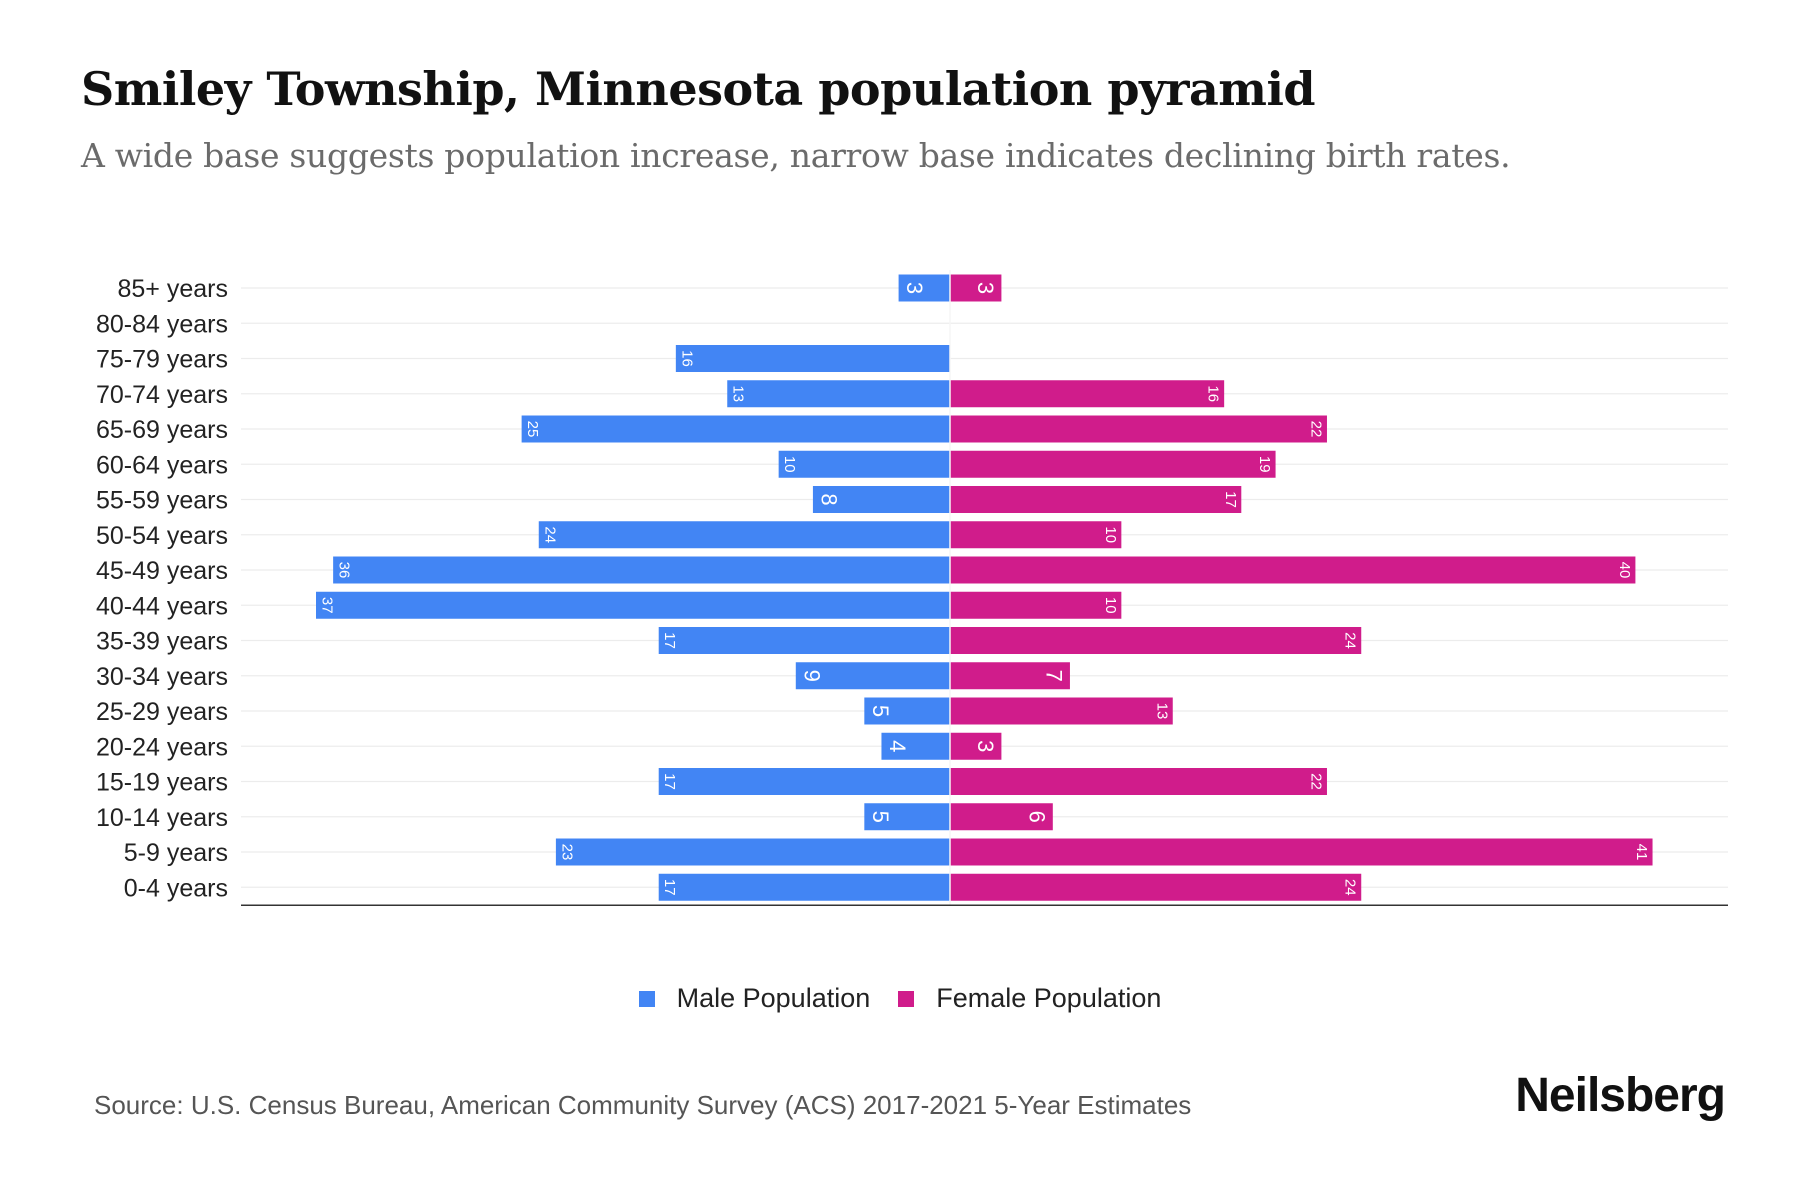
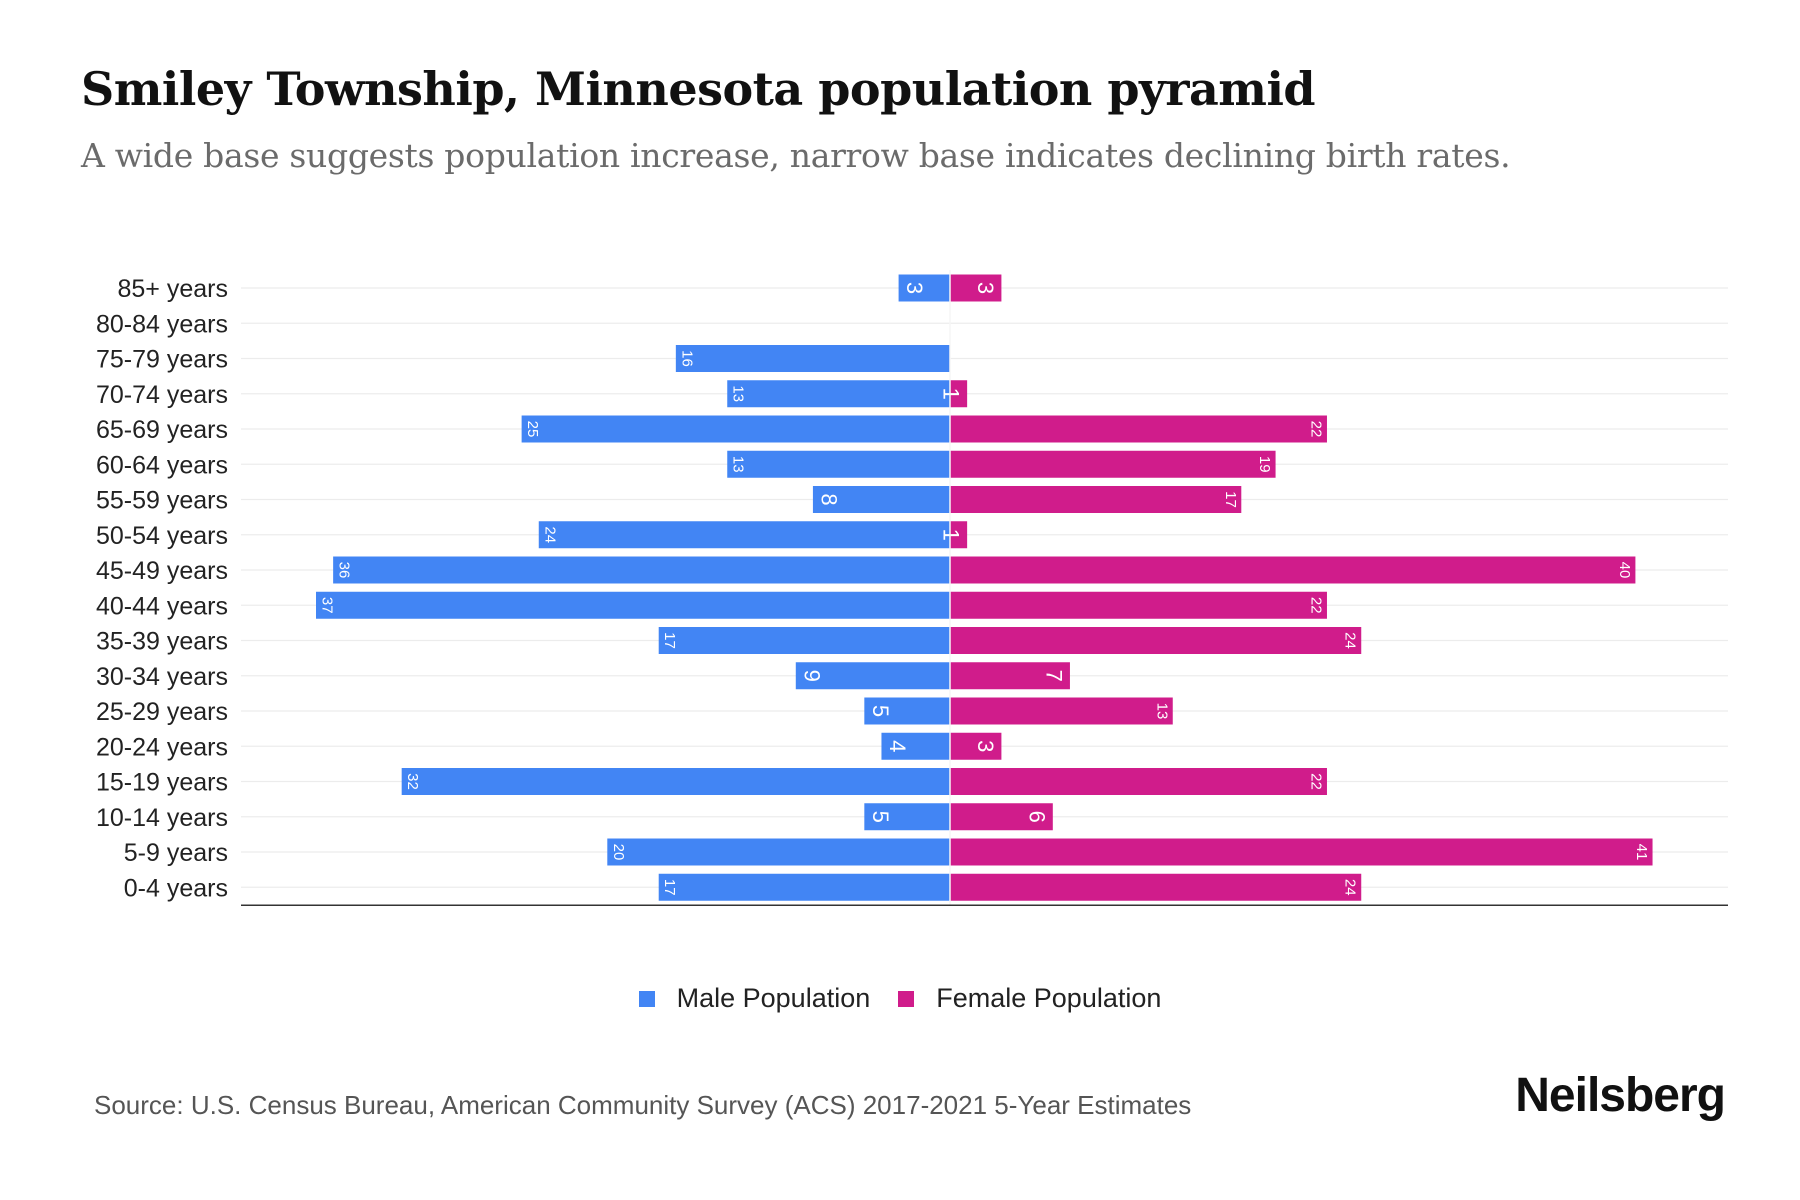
Female Population/70-74 years: 16 -> 1
Male Population/60-64 years: 10 -> 13
Female Population/50-54 years: 10 -> 1
Female Population/40-44 years: 10 -> 22
Male Population/15-19 years: 17 -> 32
Male Population/5-9 years: 23 -> 20
